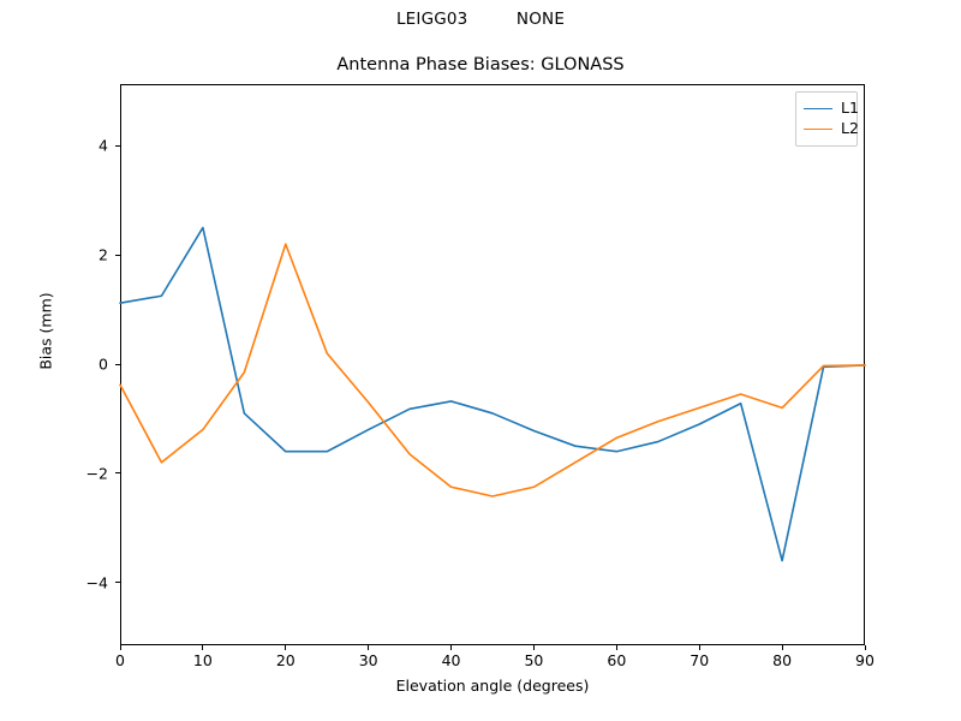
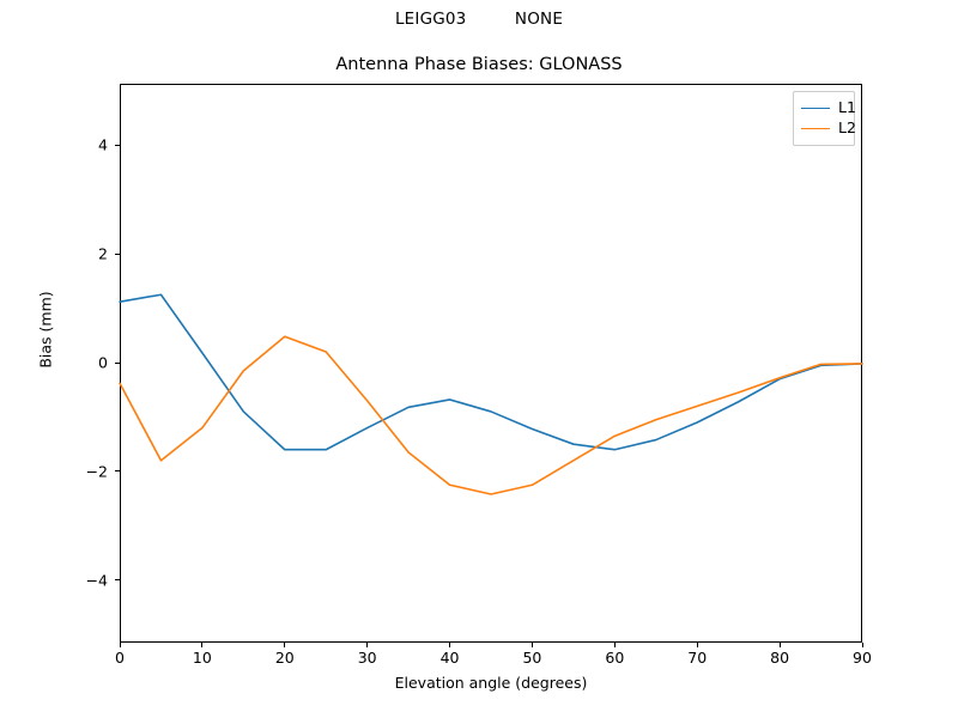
L1/10: 2.5 -> 0.2
L2/20: 2.2 -> 0.5
L1/80: -3.6 -> -0.3
L2/80: -0.8 -> -0.3
